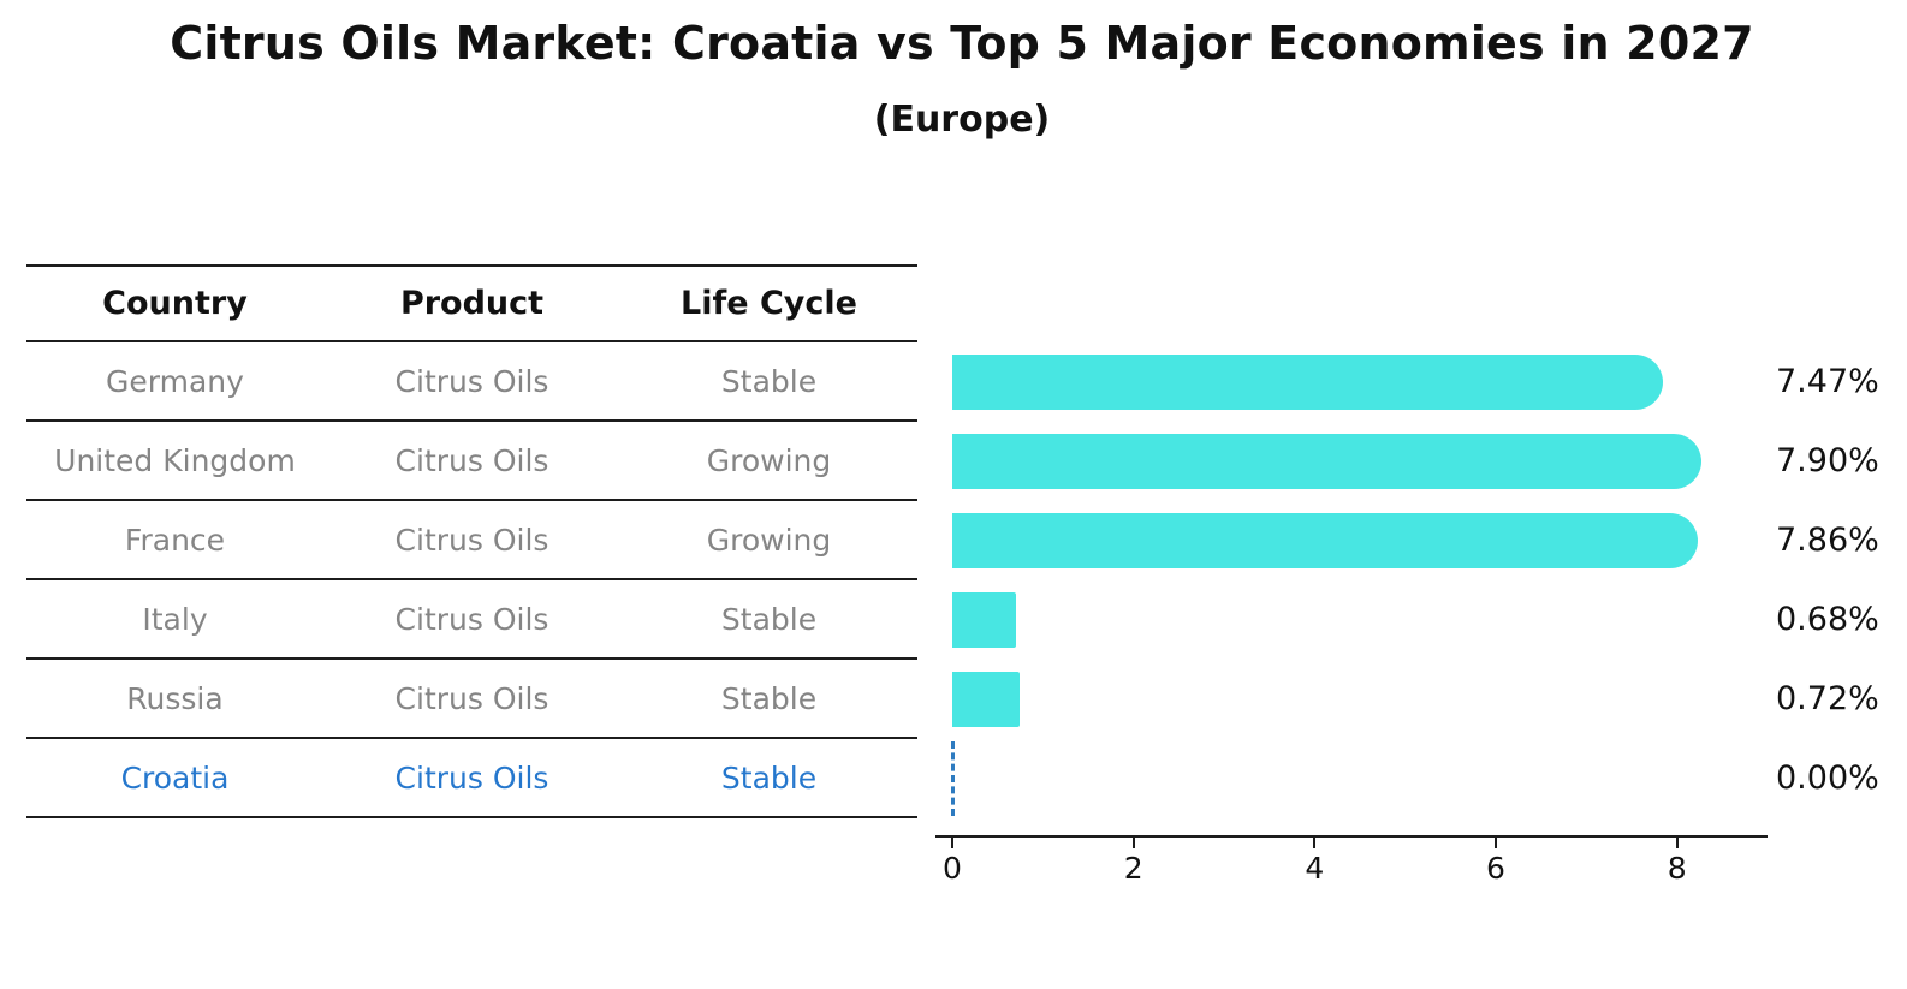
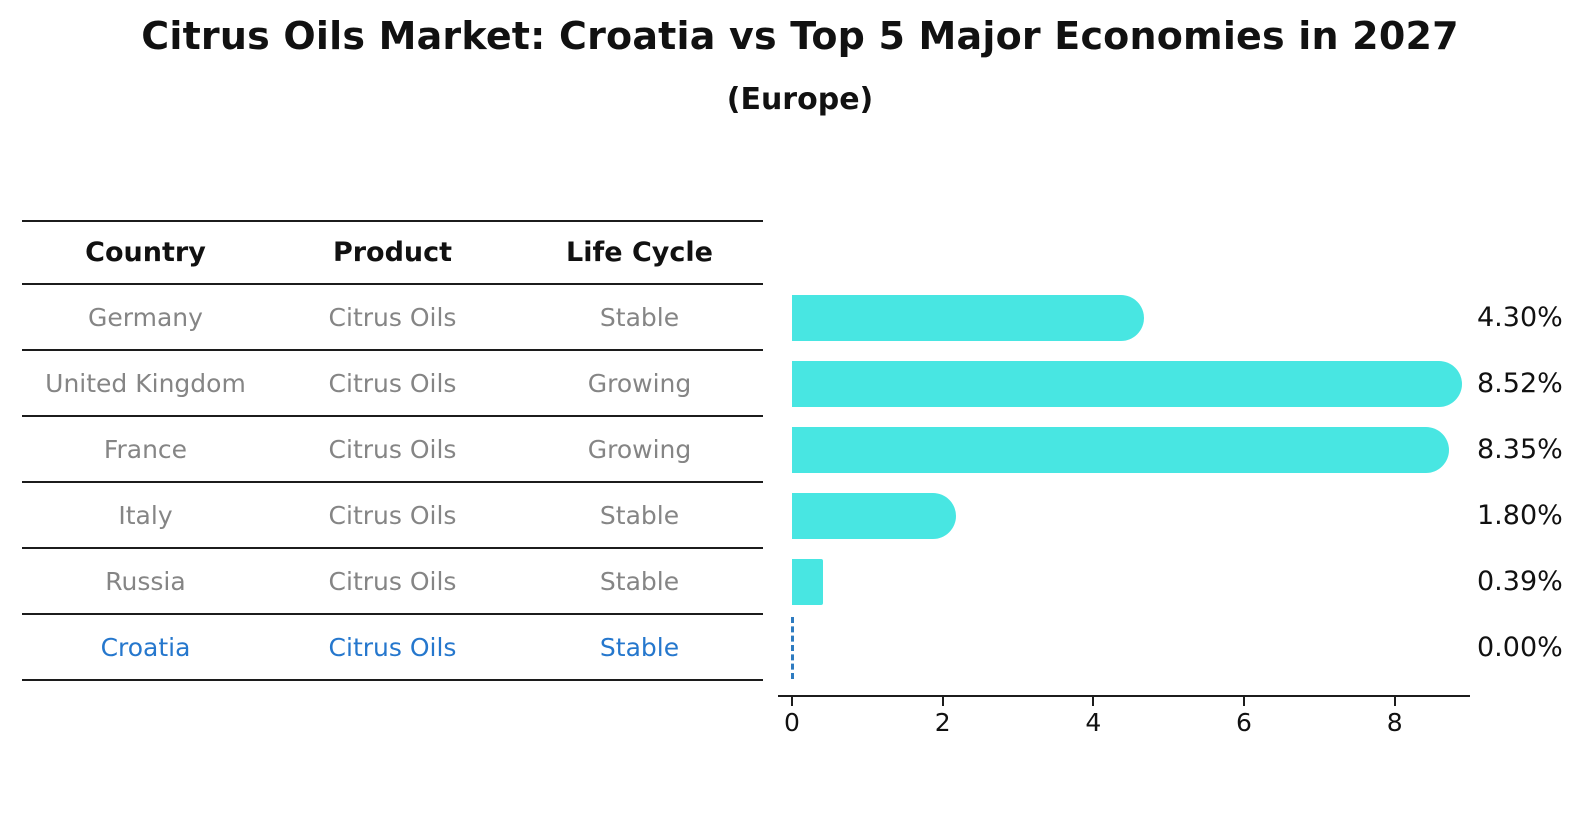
Germany: 7.47% -> 4.30%
United Kingdom: 7.90% -> 8.52%
France: 7.86% -> 8.35%
Italy: 0.68% -> 1.80%
Russia: 0.72% -> 0.39%
